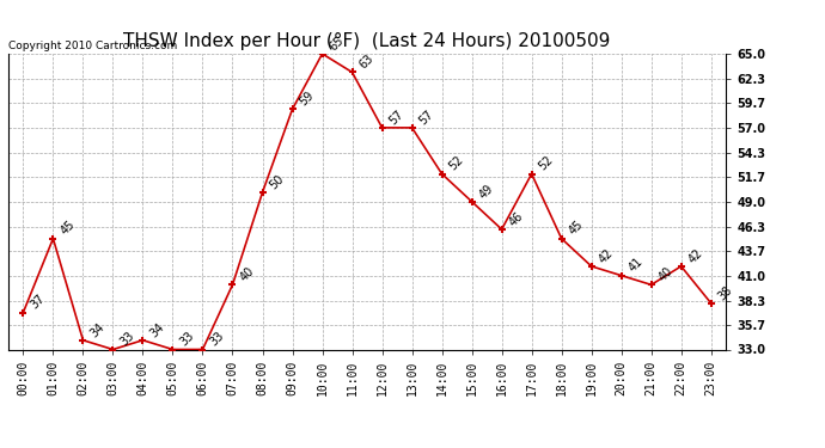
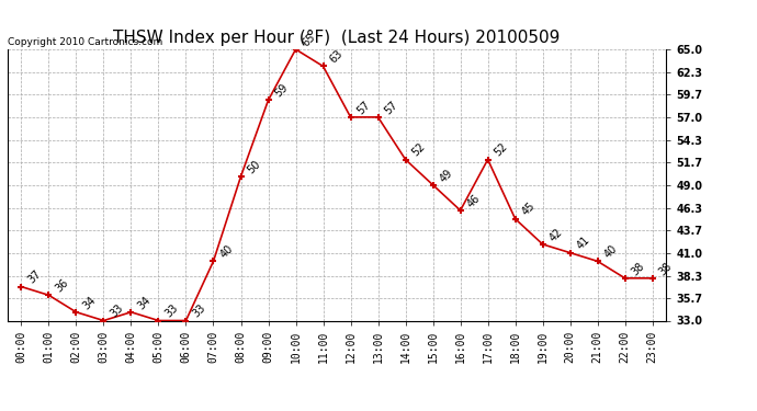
01:00: 45 -> 36
22:00: 42 -> 38
